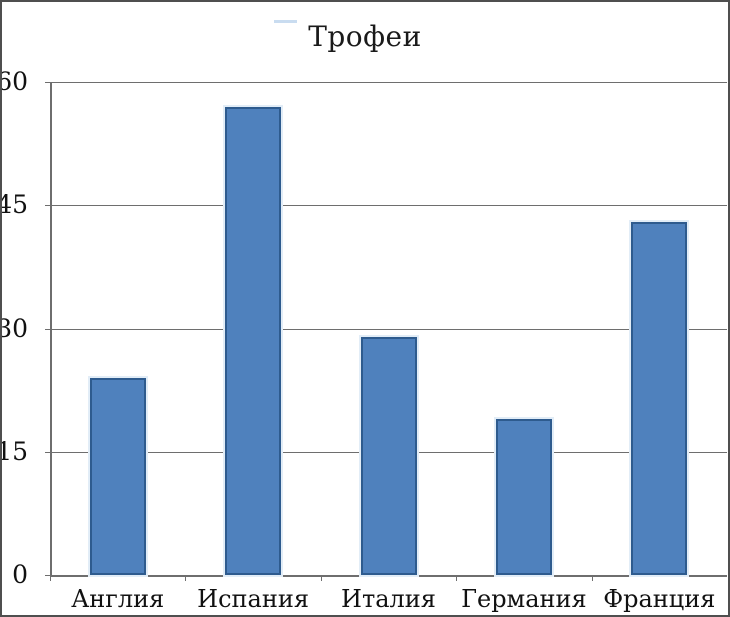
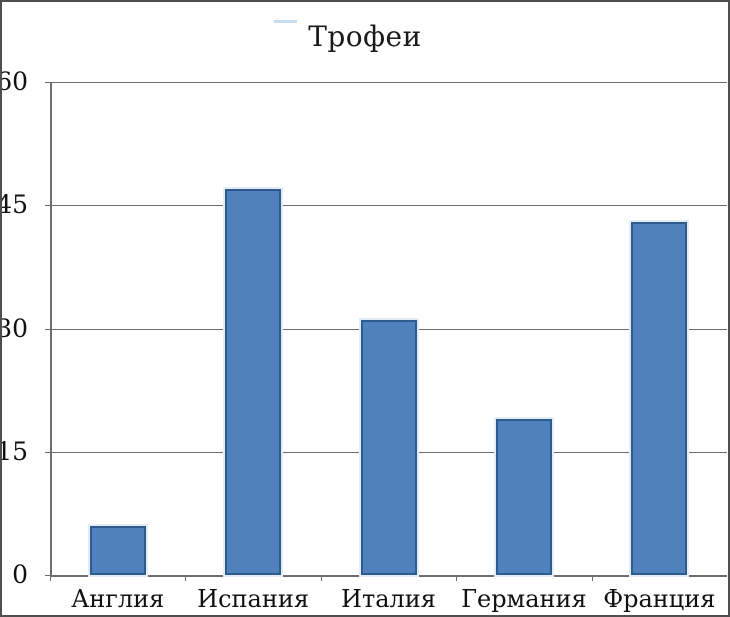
Англия: 24 -> 6
Испания: 57 -> 47
Италия: 29 -> 31
